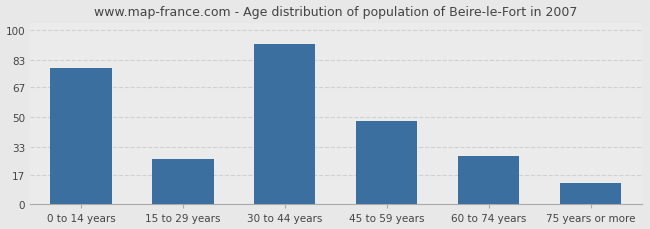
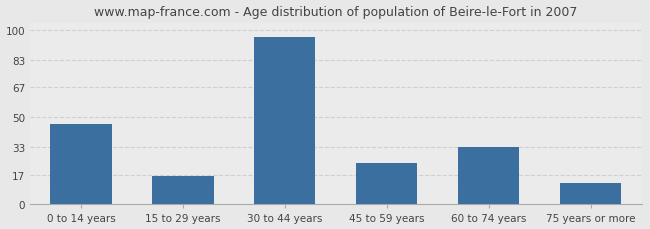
0 to 14 years: 78 -> 46
15 to 29 years: 26 -> 16
30 to 44 years: 92 -> 96
45 to 59 years: 48 -> 24
60 to 74 years: 28 -> 33
